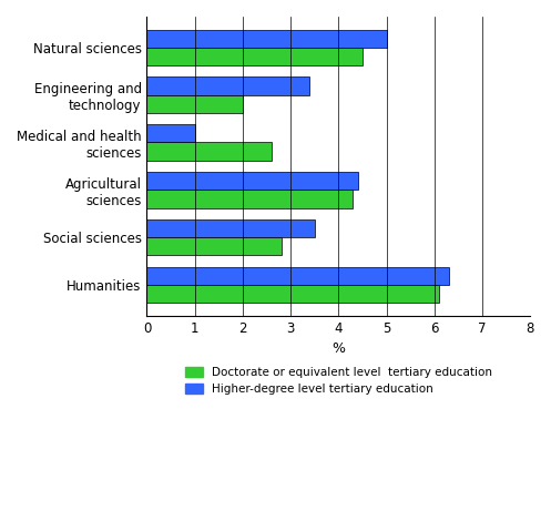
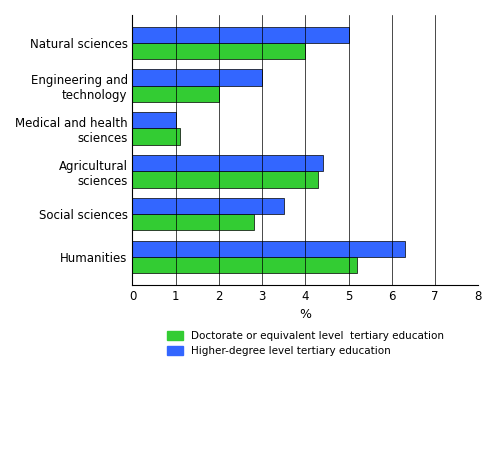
Doctorate or equivalent level tertiary education/Natural sciences: 4.5 -> 4.0
Higher-degree level tertiary education/Engineering and technology: 3.4 -> 3.0
Doctorate or equivalent level tertiary education/Medical and health sciences: 2.6 -> 1.1
Doctorate or equivalent level tertiary education/Humanities: 6.1 -> 5.2
